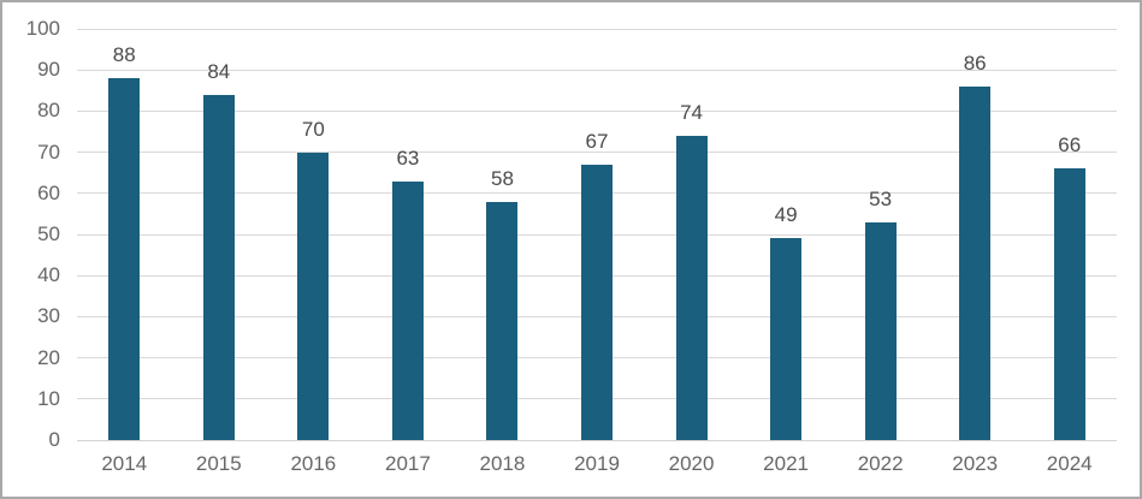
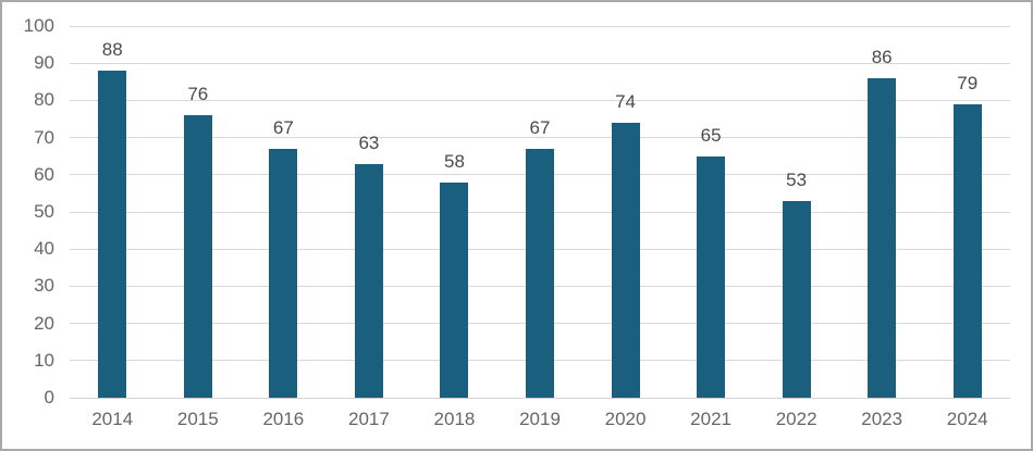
2015: 84 -> 76
2016: 70 -> 67
2021: 49 -> 65
2024: 66 -> 79
